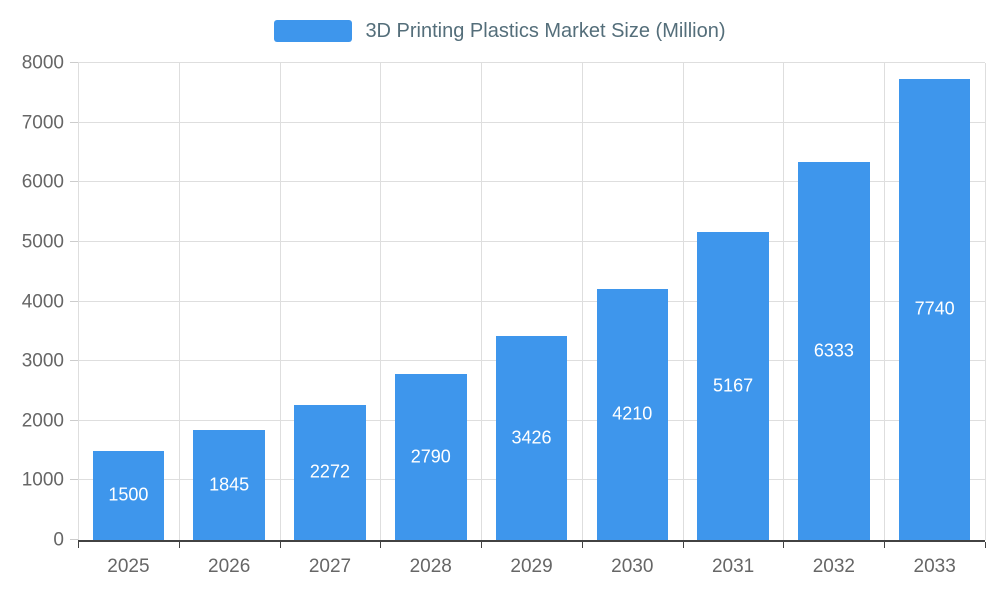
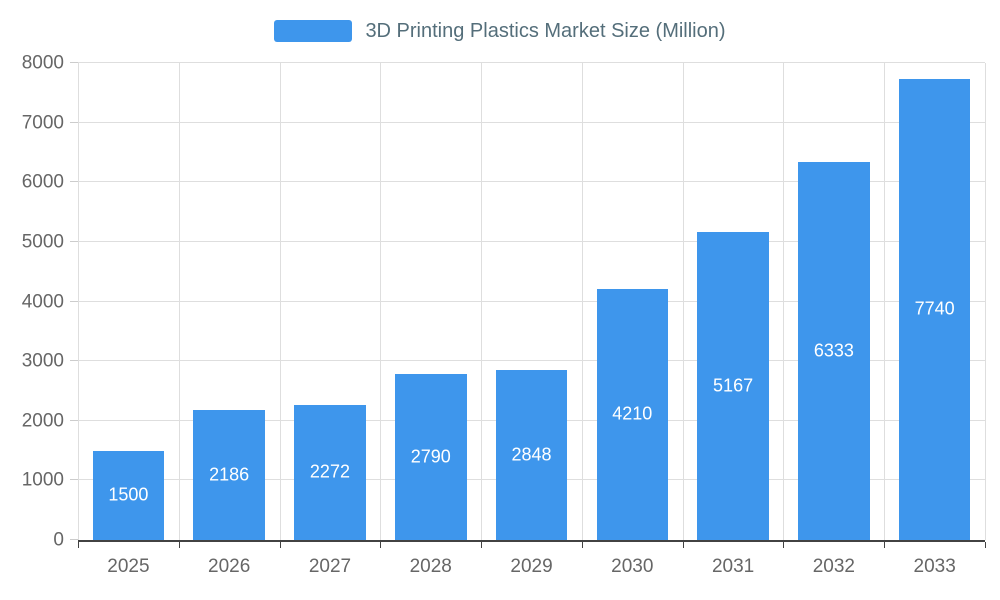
2026: 1845 -> 2186
2029: 3426 -> 2848
